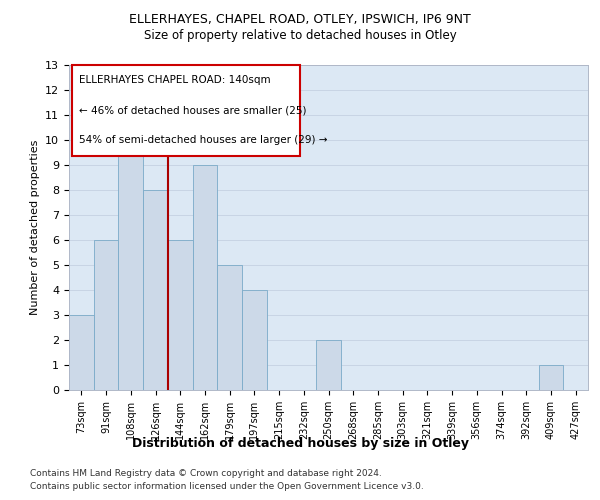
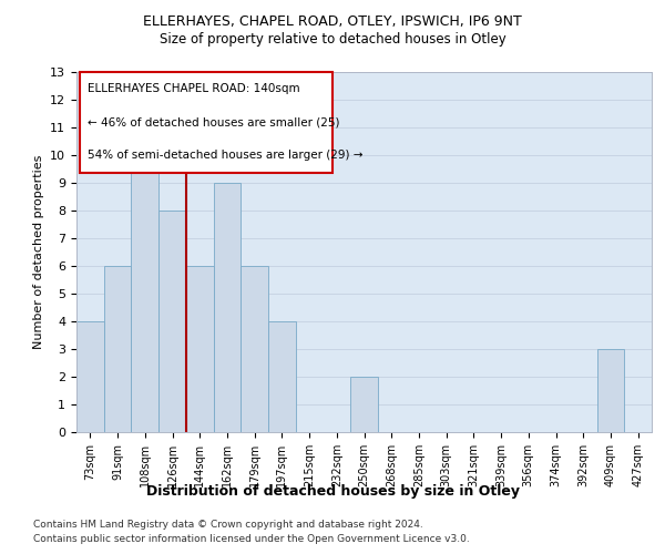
73sqm: 3 -> 4
179sqm: 5 -> 6
409sqm: 1 -> 3
